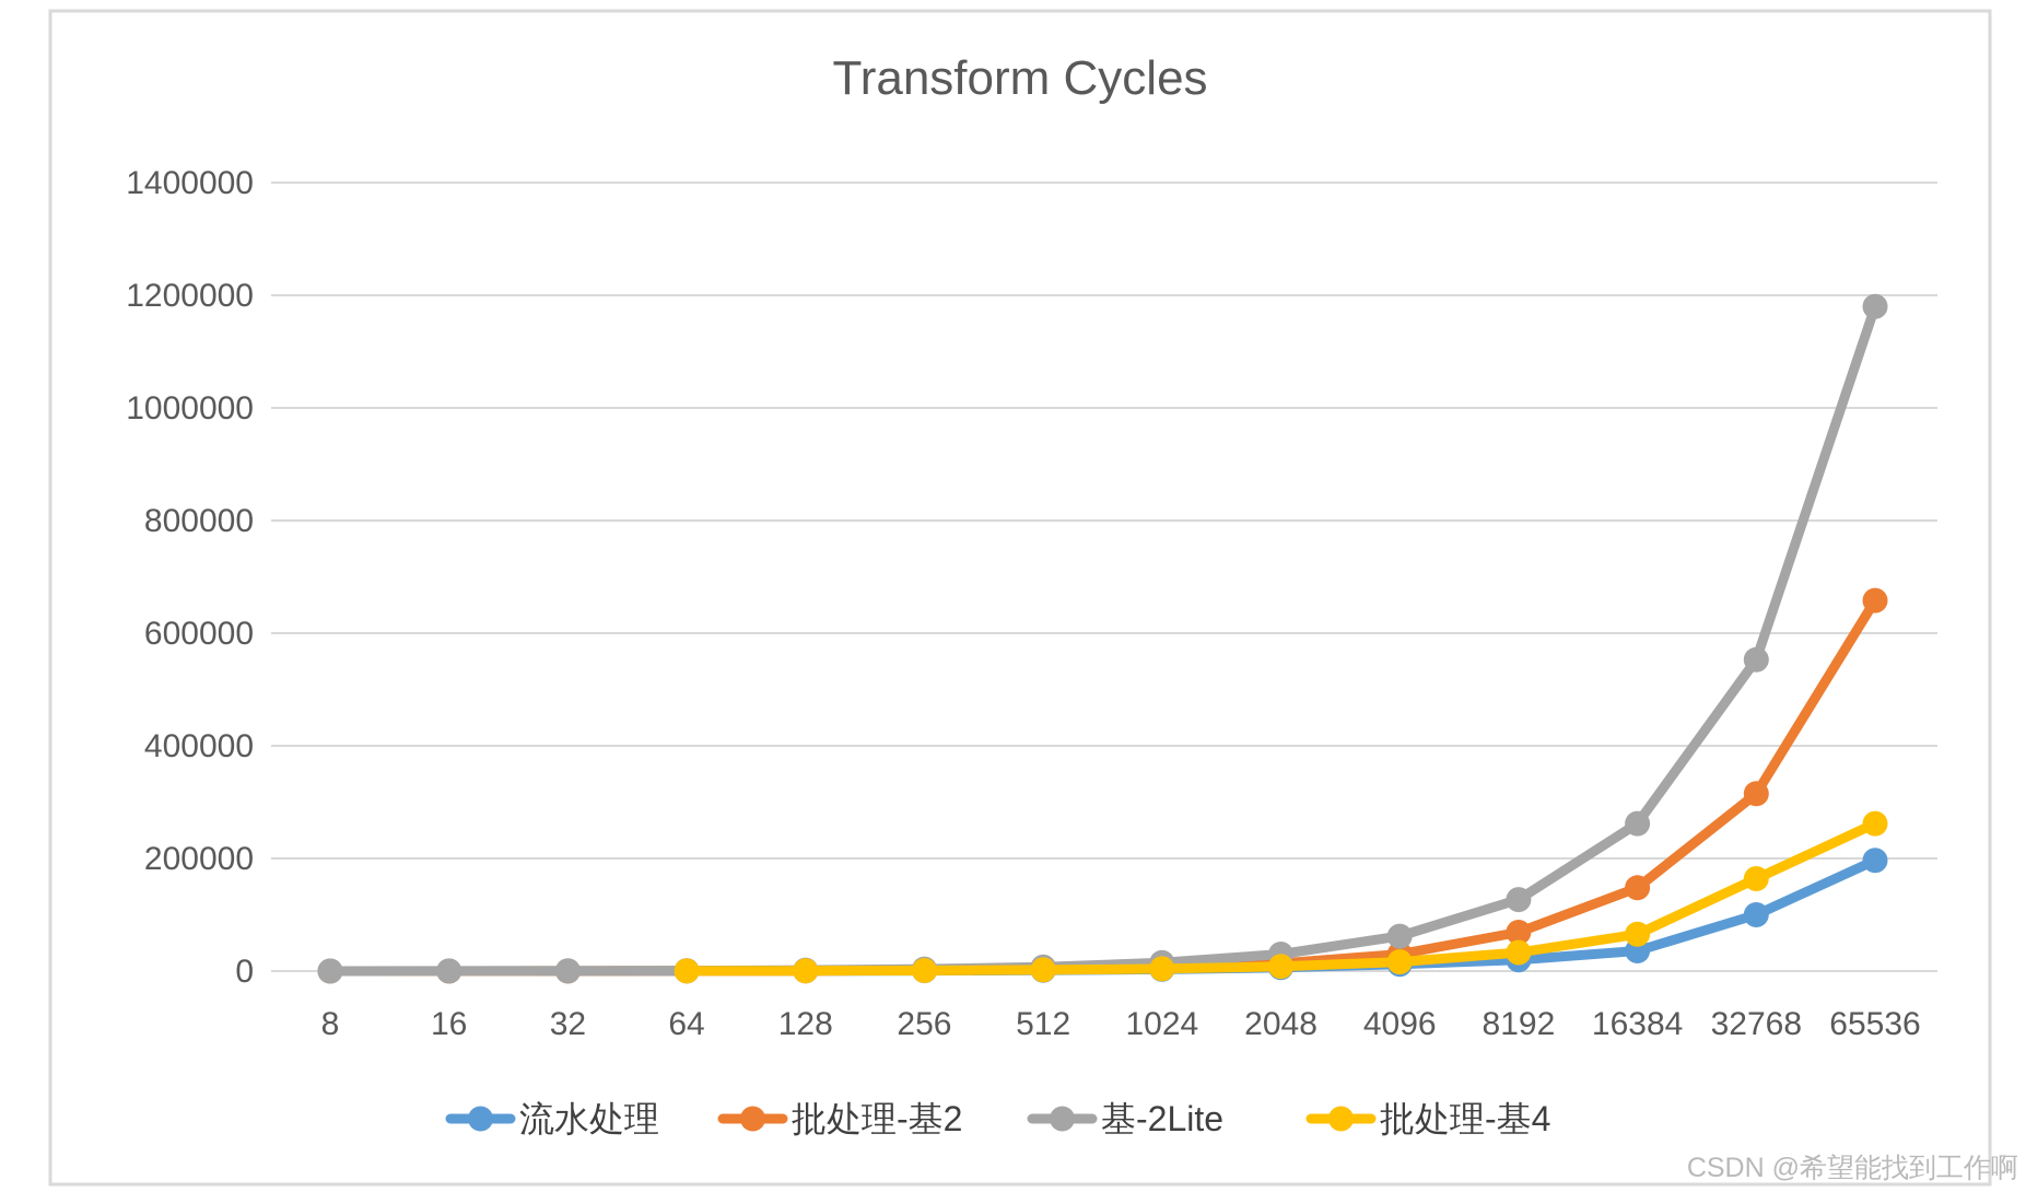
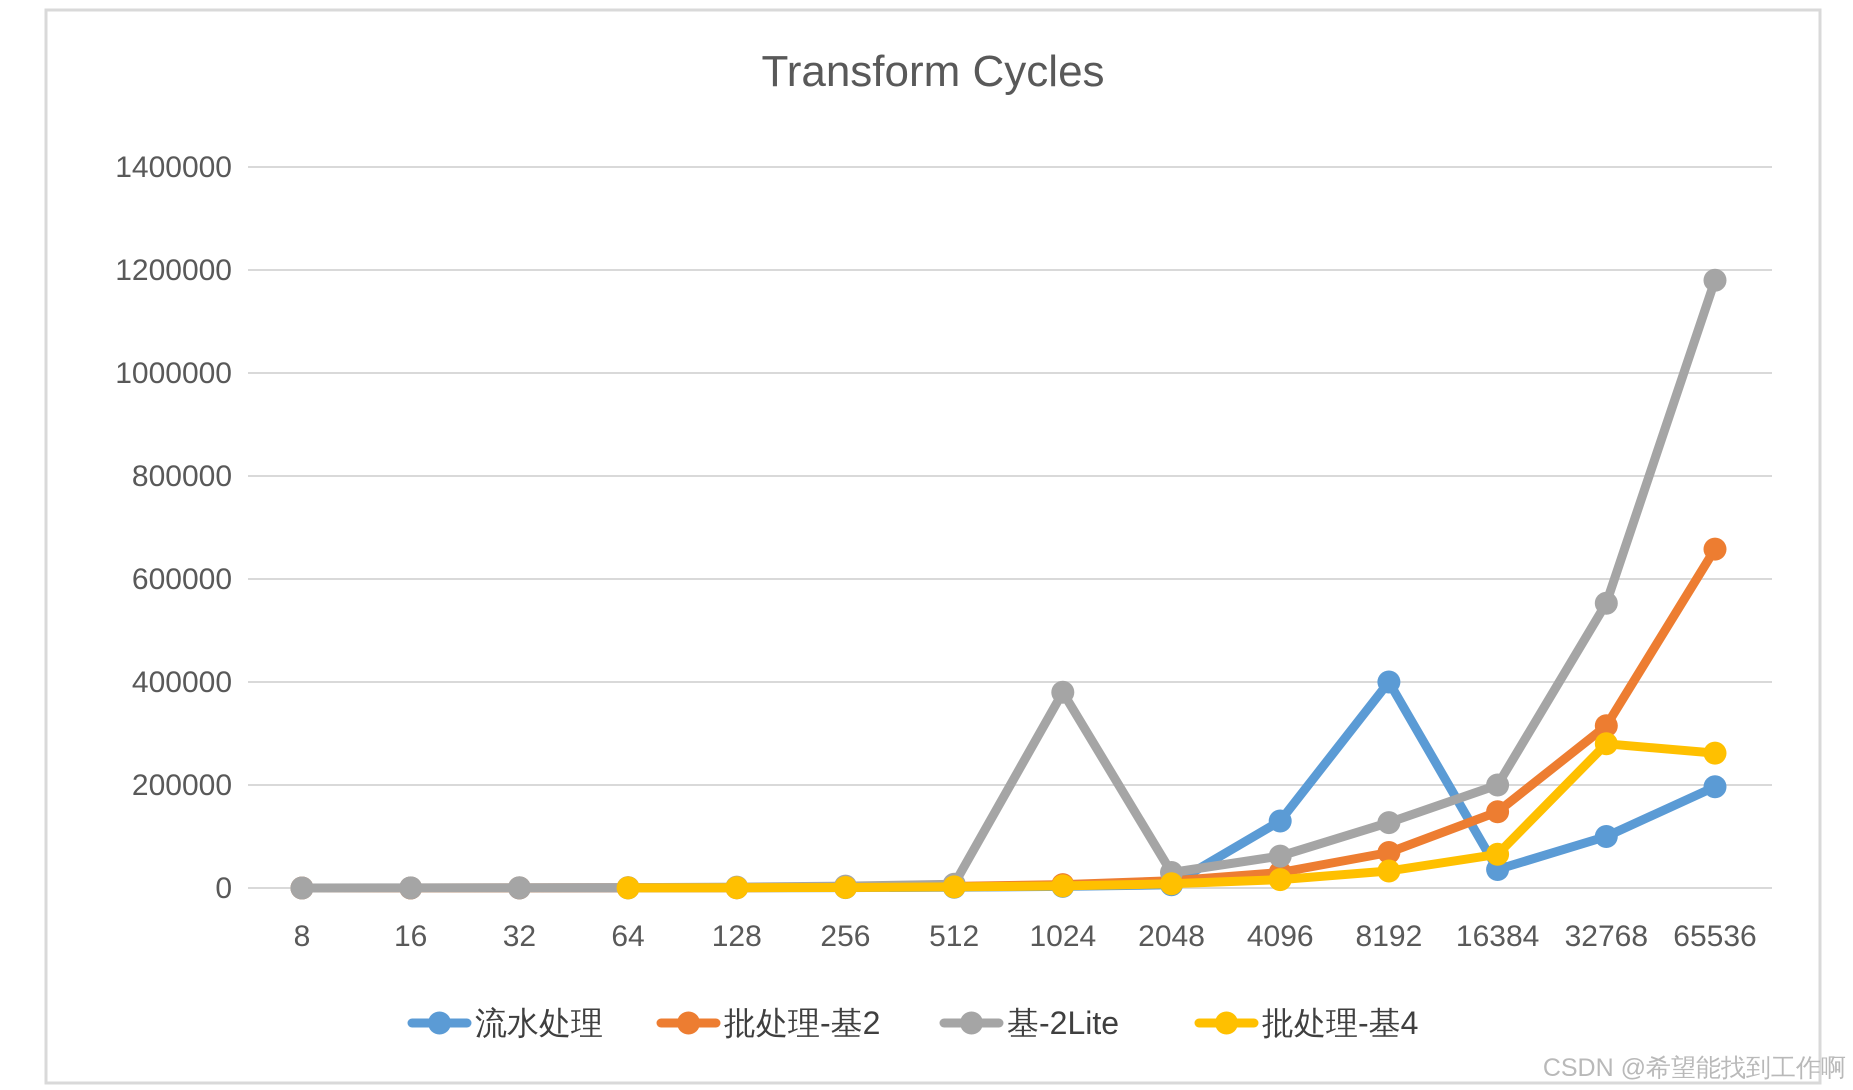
基-2Lite/1024: 20000 -> 380000
流水处理/4096: 10000 -> 130000
流水处理/8192: 20000 -> 400000
基-2Lite/16384: 260000 -> 200000
批处理-基4/32768: 160000 -> 280000
